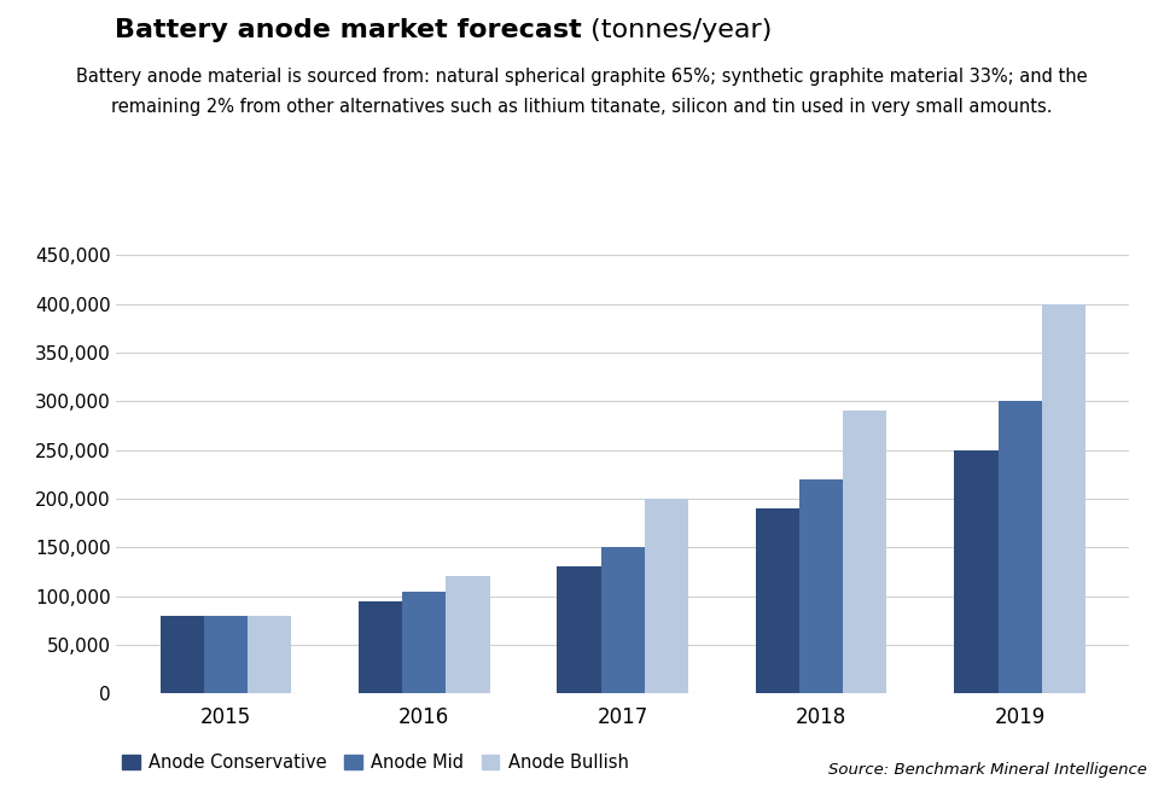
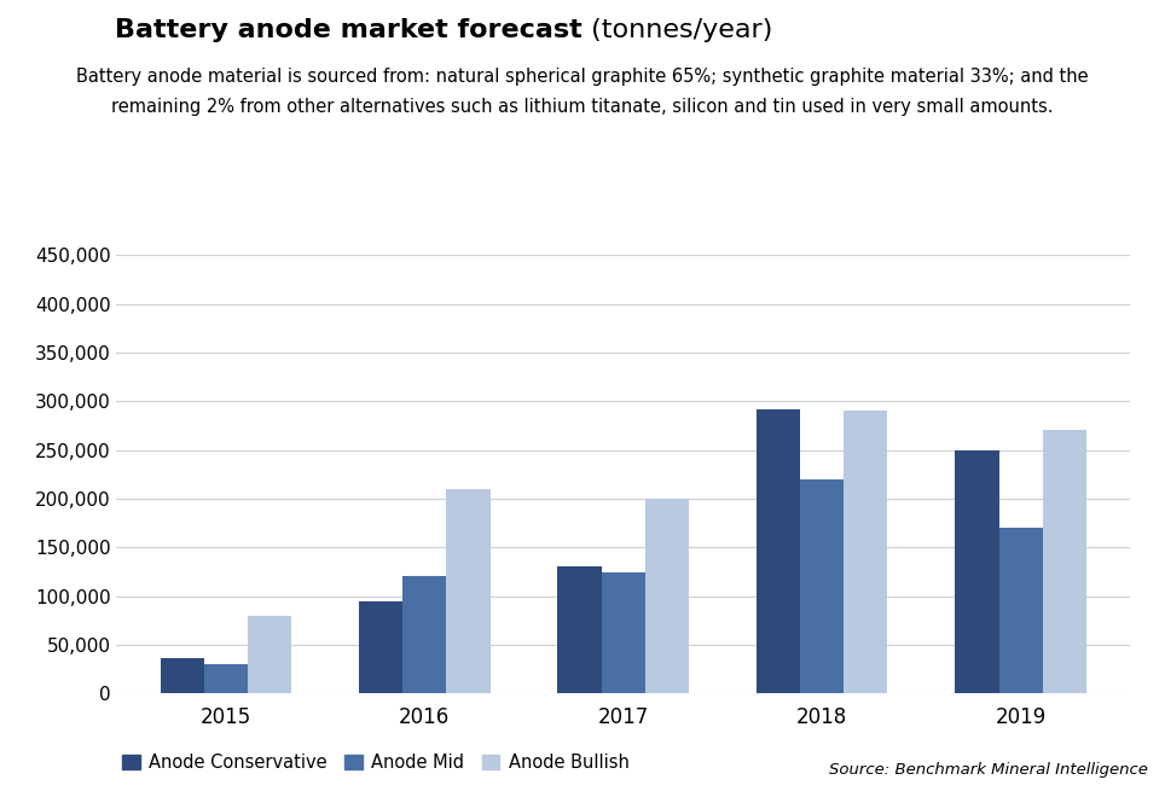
Anode Conservative/2015: 80,000 -> 36,000
Anode Mid/2015: 80,000 -> 30,000
Anode Mid/2016: 105,000 -> 120,000
Anode Bullish/2016: 120,000 -> 210,000
Anode Mid/2017: 150,000 -> 124,000
Anode Conservative/2018: 190,000 -> 292,000
Anode Mid/2019: 300,000 -> 170,000
Anode Bullish/2019: 400,000 -> 270,000
